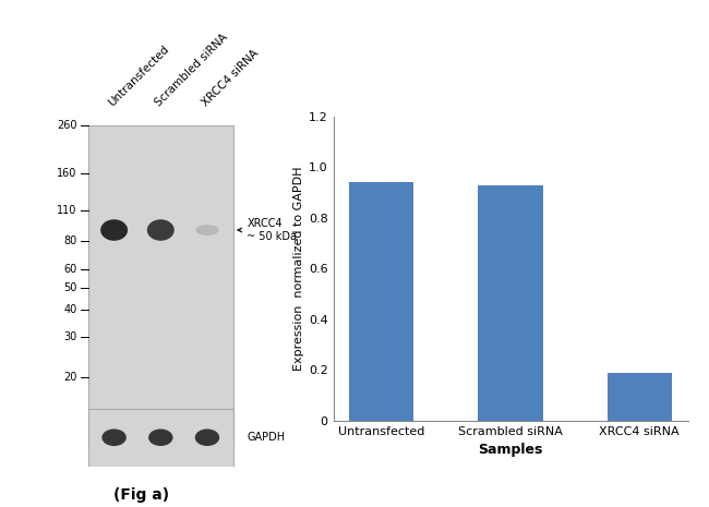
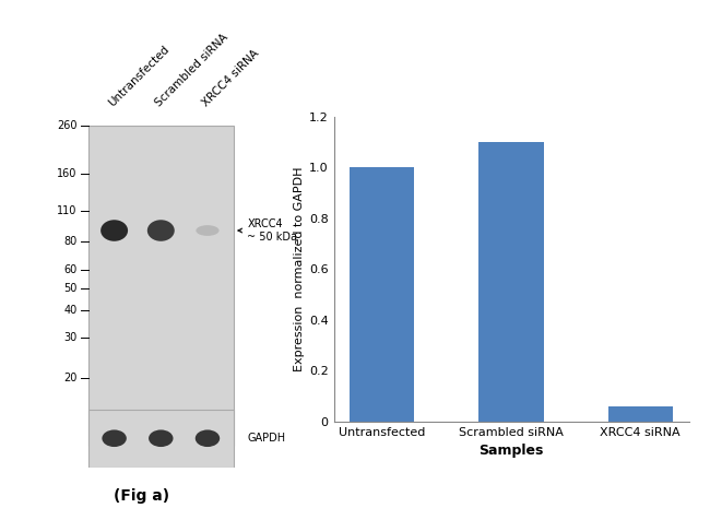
Untransfected: 0.94 -> 1.00
Scrambled siRNA: 0.93 -> 1.10
XRCC4 siRNA: 0.19 -> 0.06
